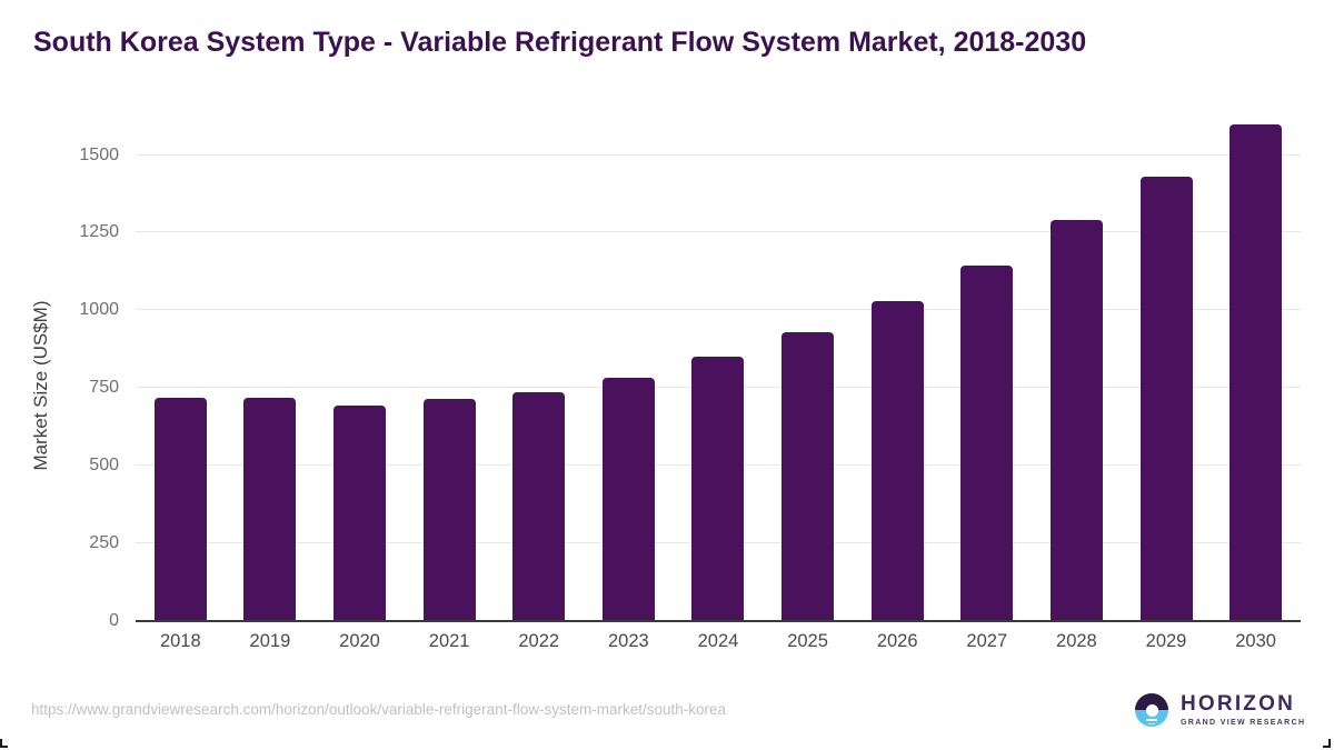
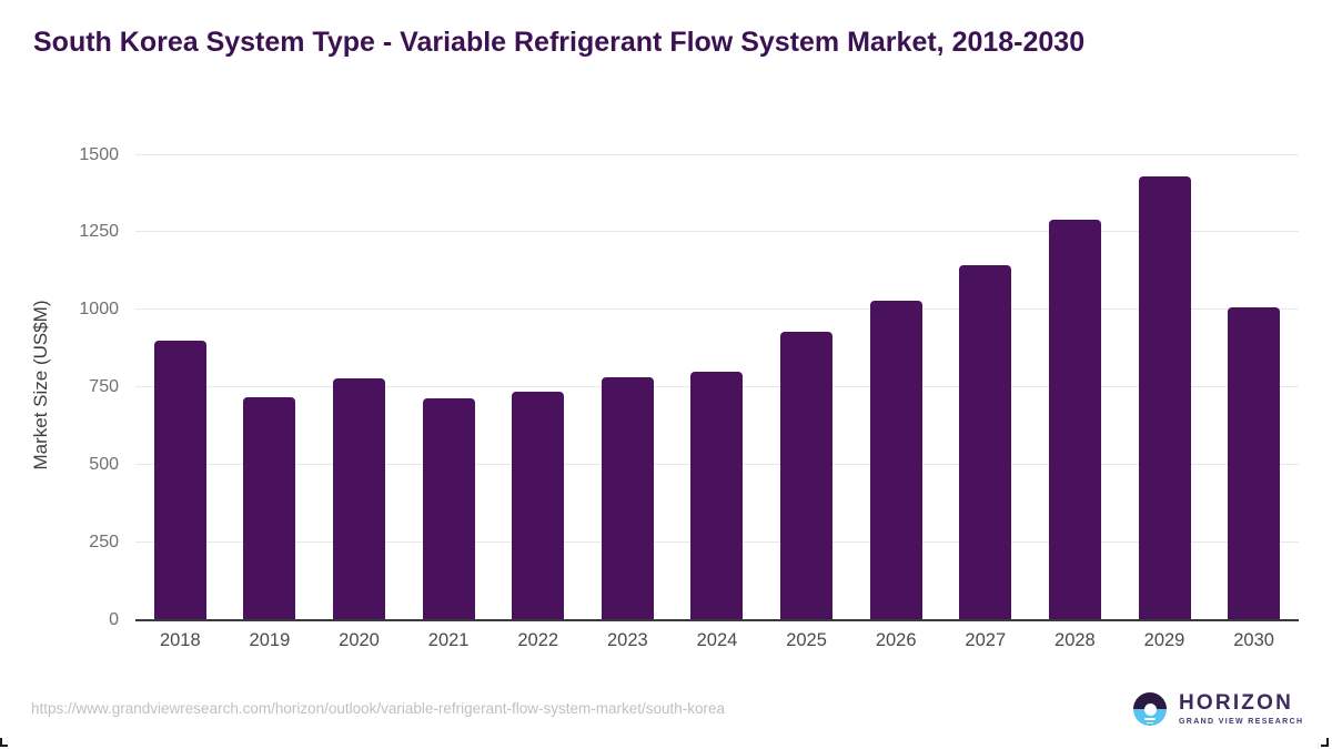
2018: 720 -> 900
2020: 700 -> 780
2024: 850 -> 800
2030: 1600 -> 1010
